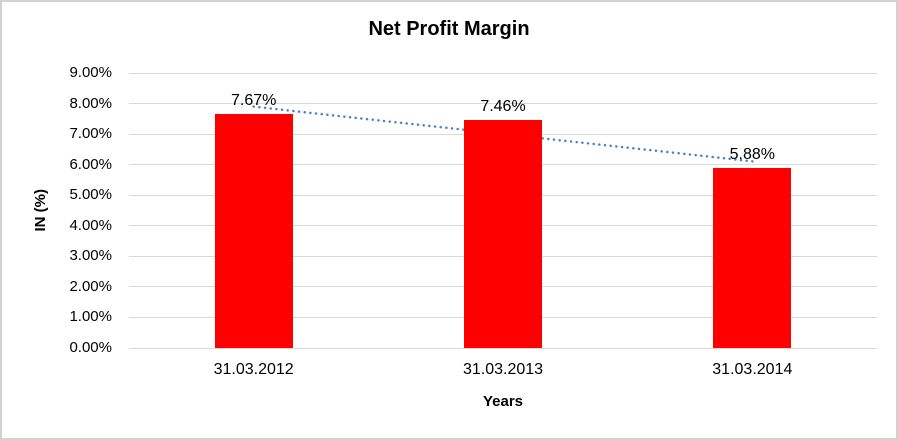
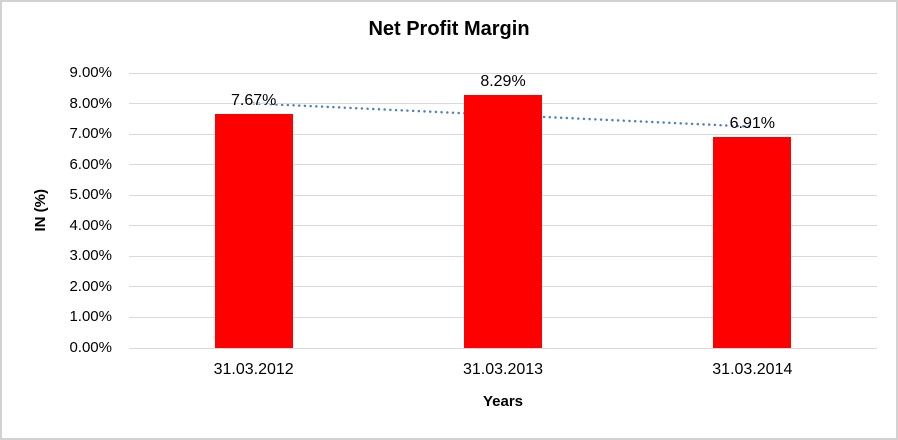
31.03.2013: 7.46% -> 8.29%
31.03.2014: 5.88% -> 6.91%
